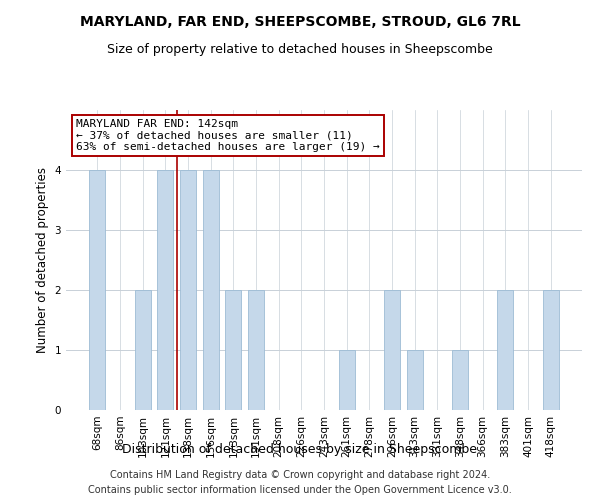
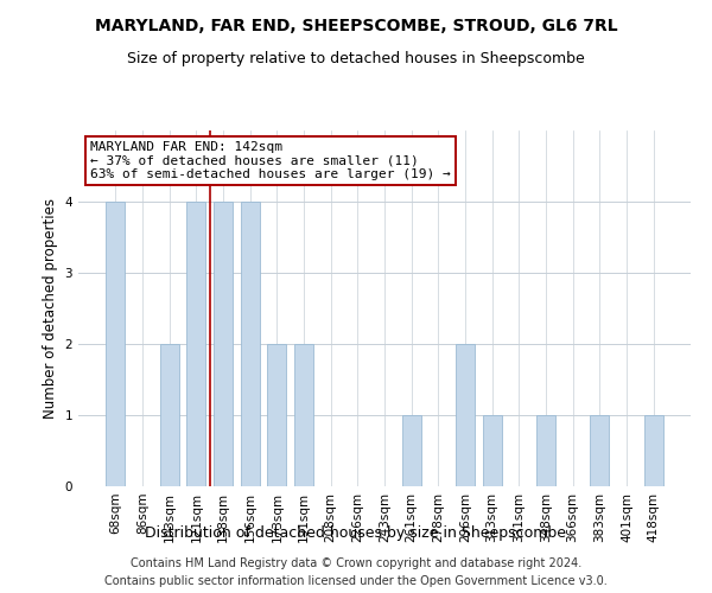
383sqm: 2 -> 1
418sqm: 2 -> 1
